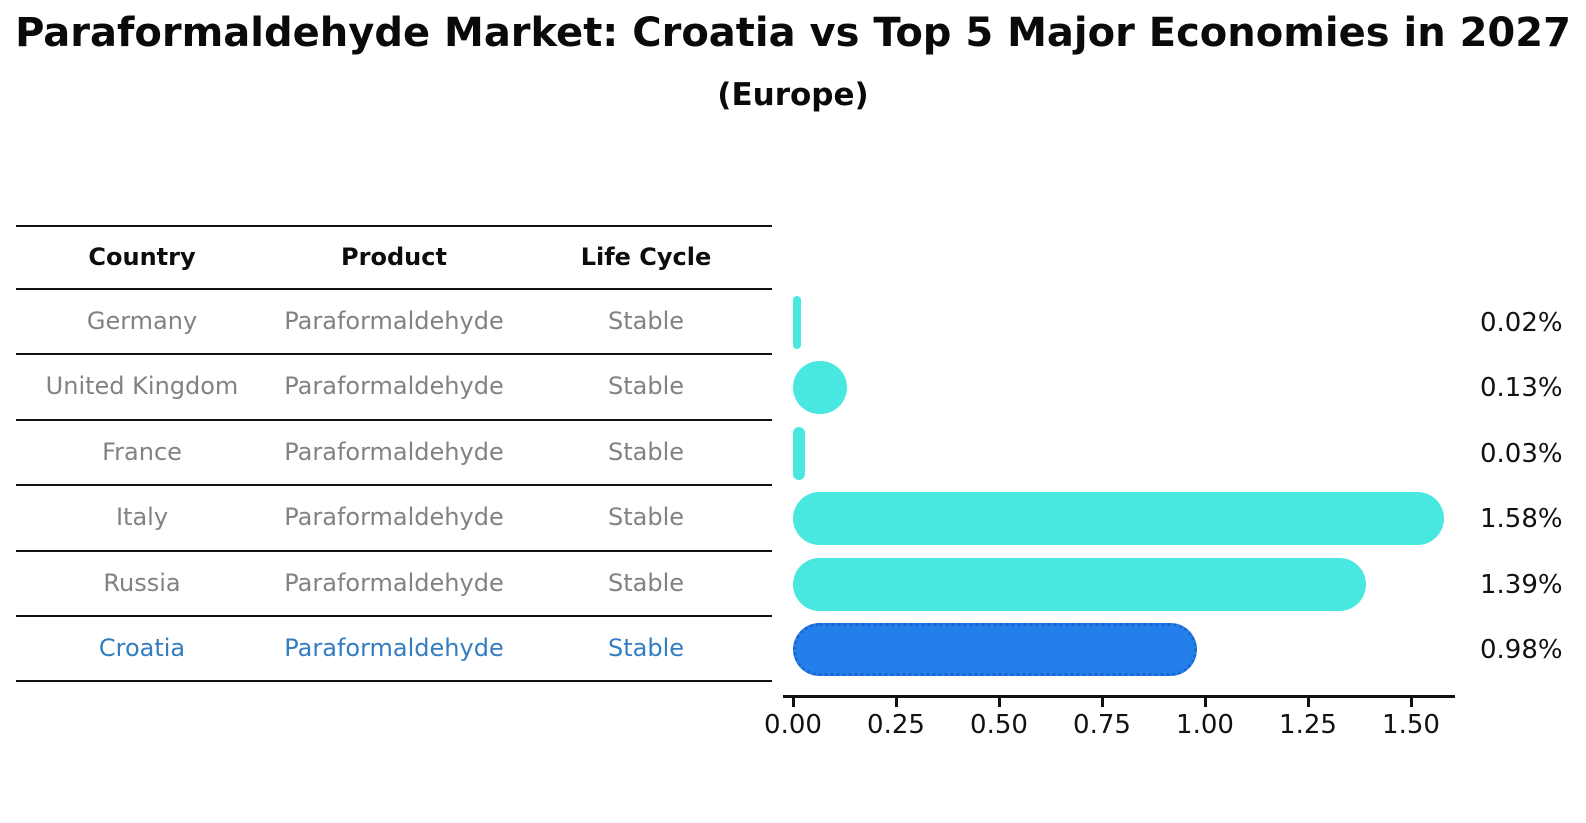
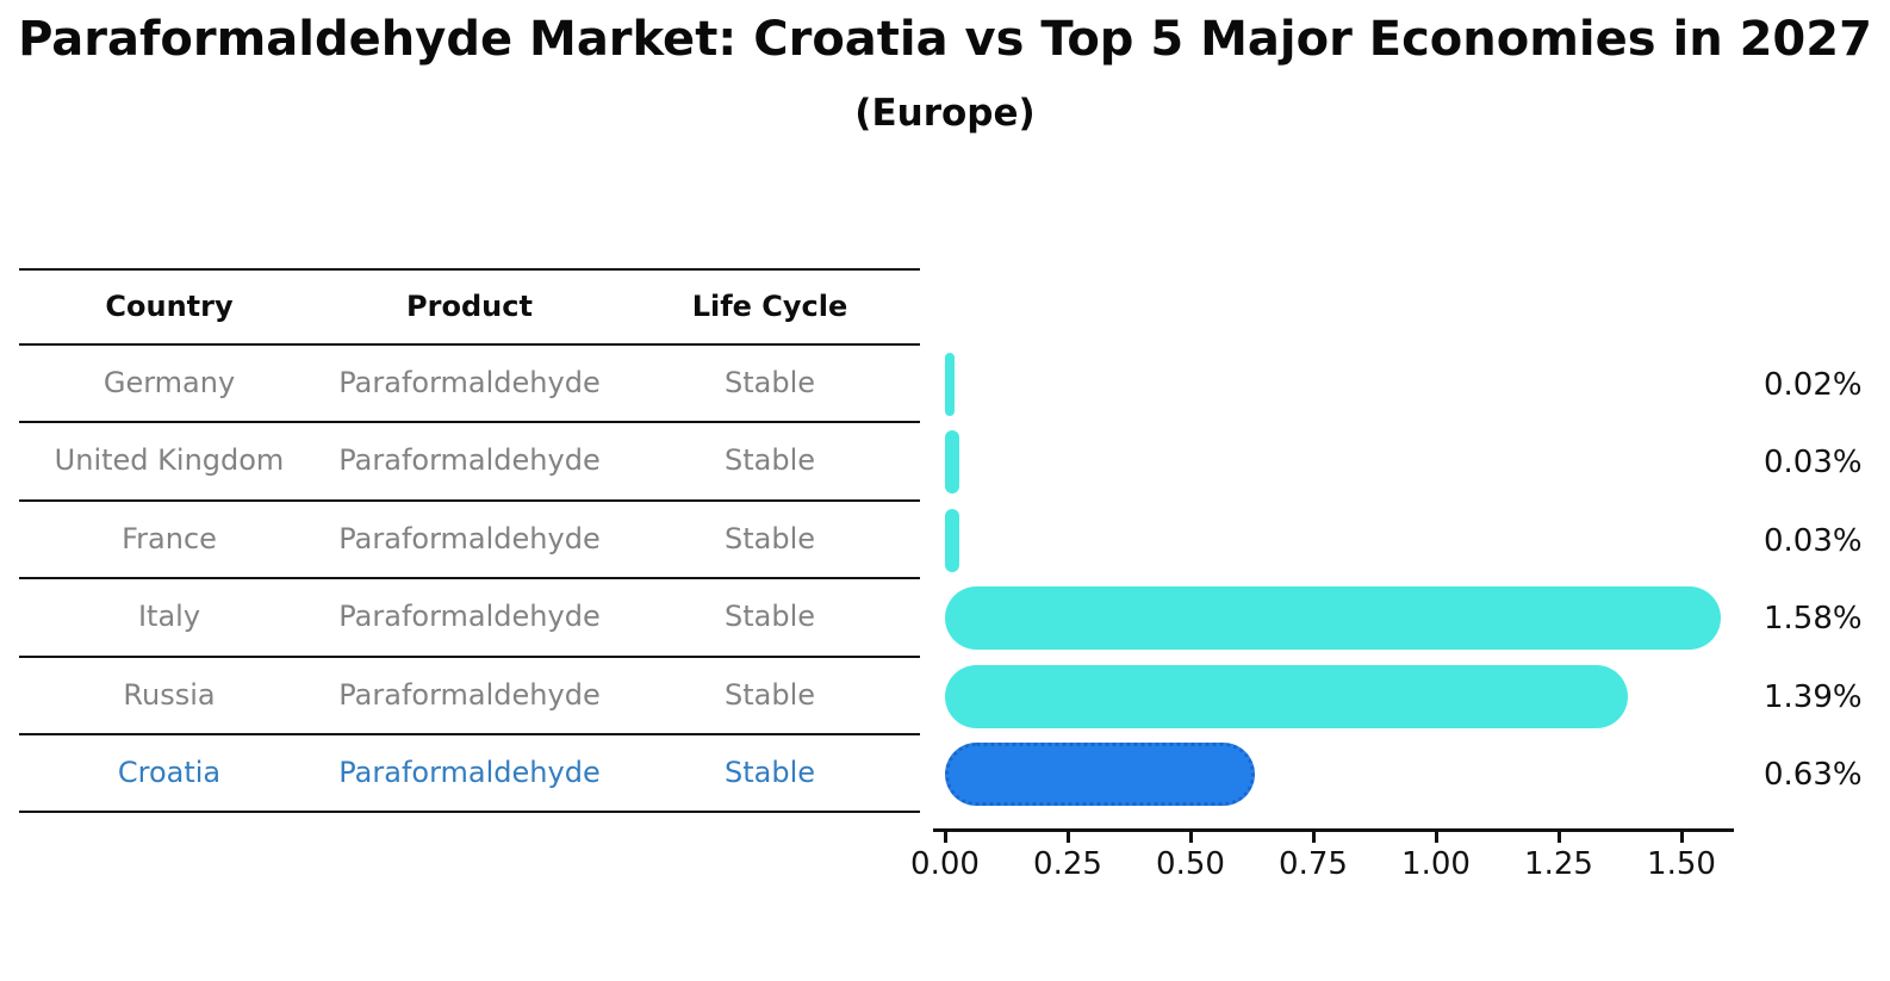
United Kingdom: 0.13% -> 0.03%
Croatia: 0.98% -> 0.63%
